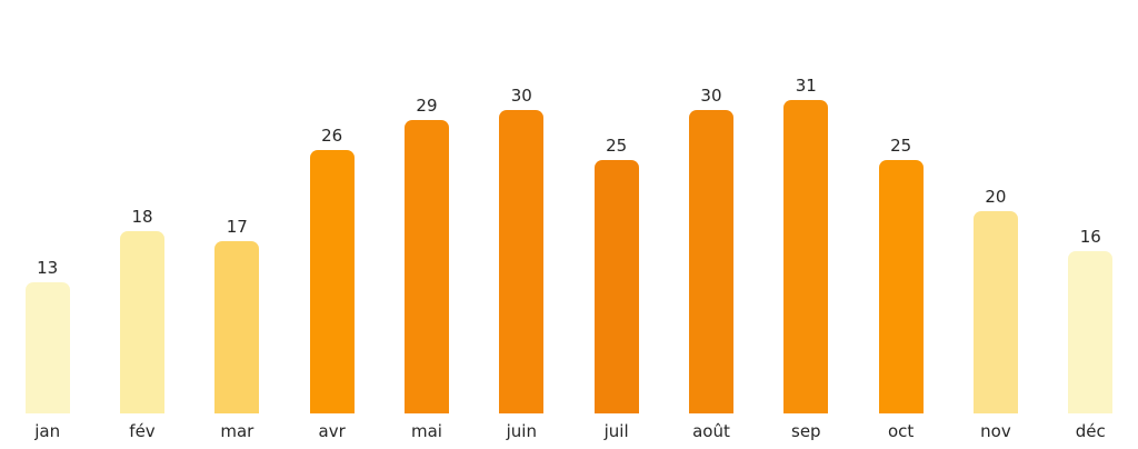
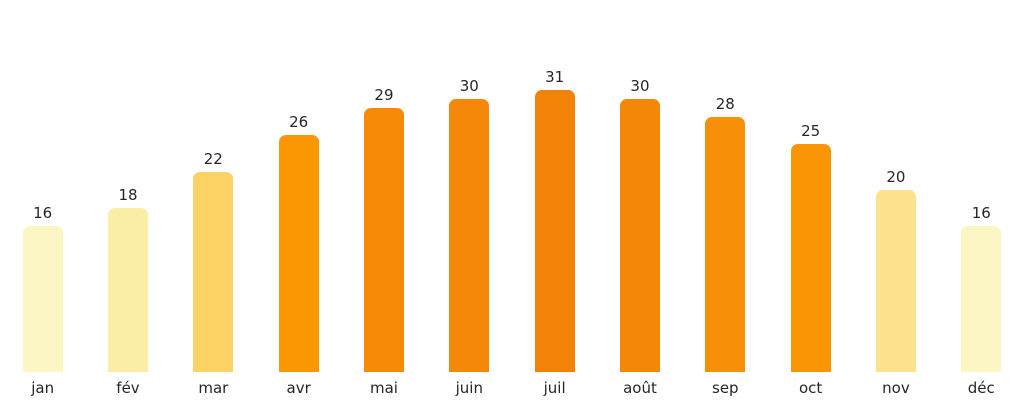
jan: 13 -> 16
mar: 17 -> 22
juil: 25 -> 31
sep: 31 -> 28
